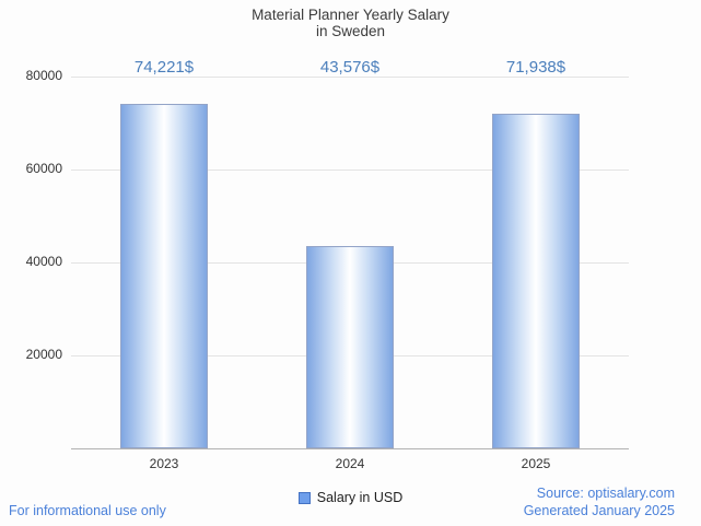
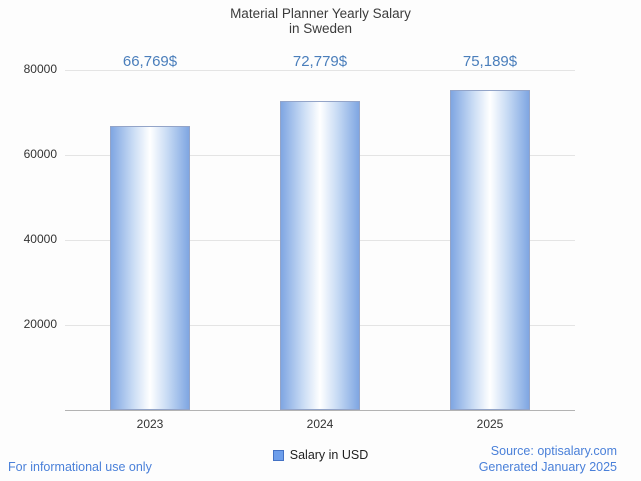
2023: 74,221 -> 66,769
2024: 43,576 -> 72,779
2025: 71,938 -> 75,189
